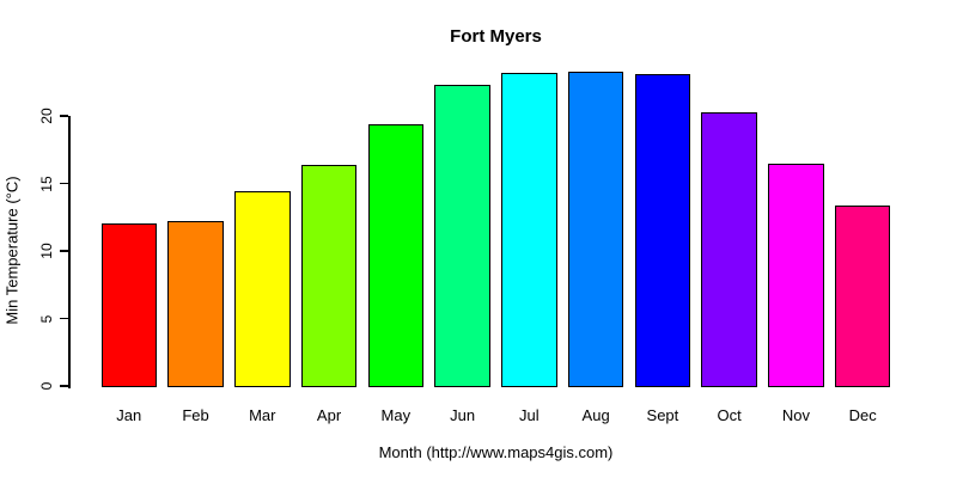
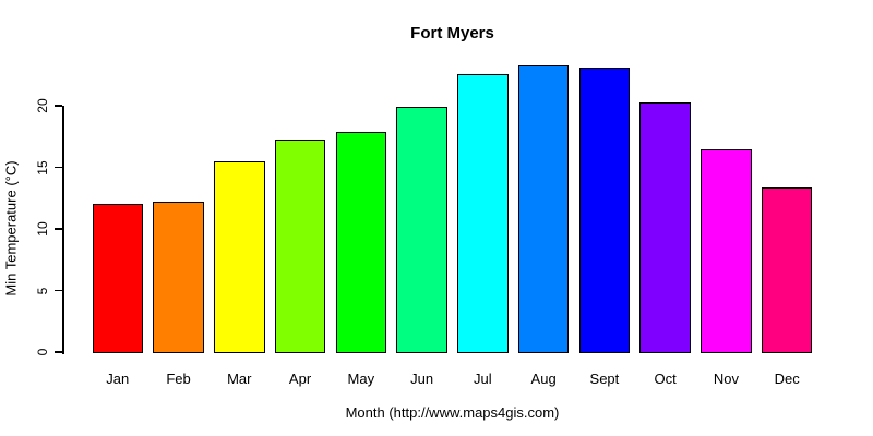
Mar: 14.4 -> 15.5
Apr: 16.4 -> 17.3
May: 19.4 -> 17.9
Jun: 22.3 -> 19.9
Jul: 23.2 -> 22.6
